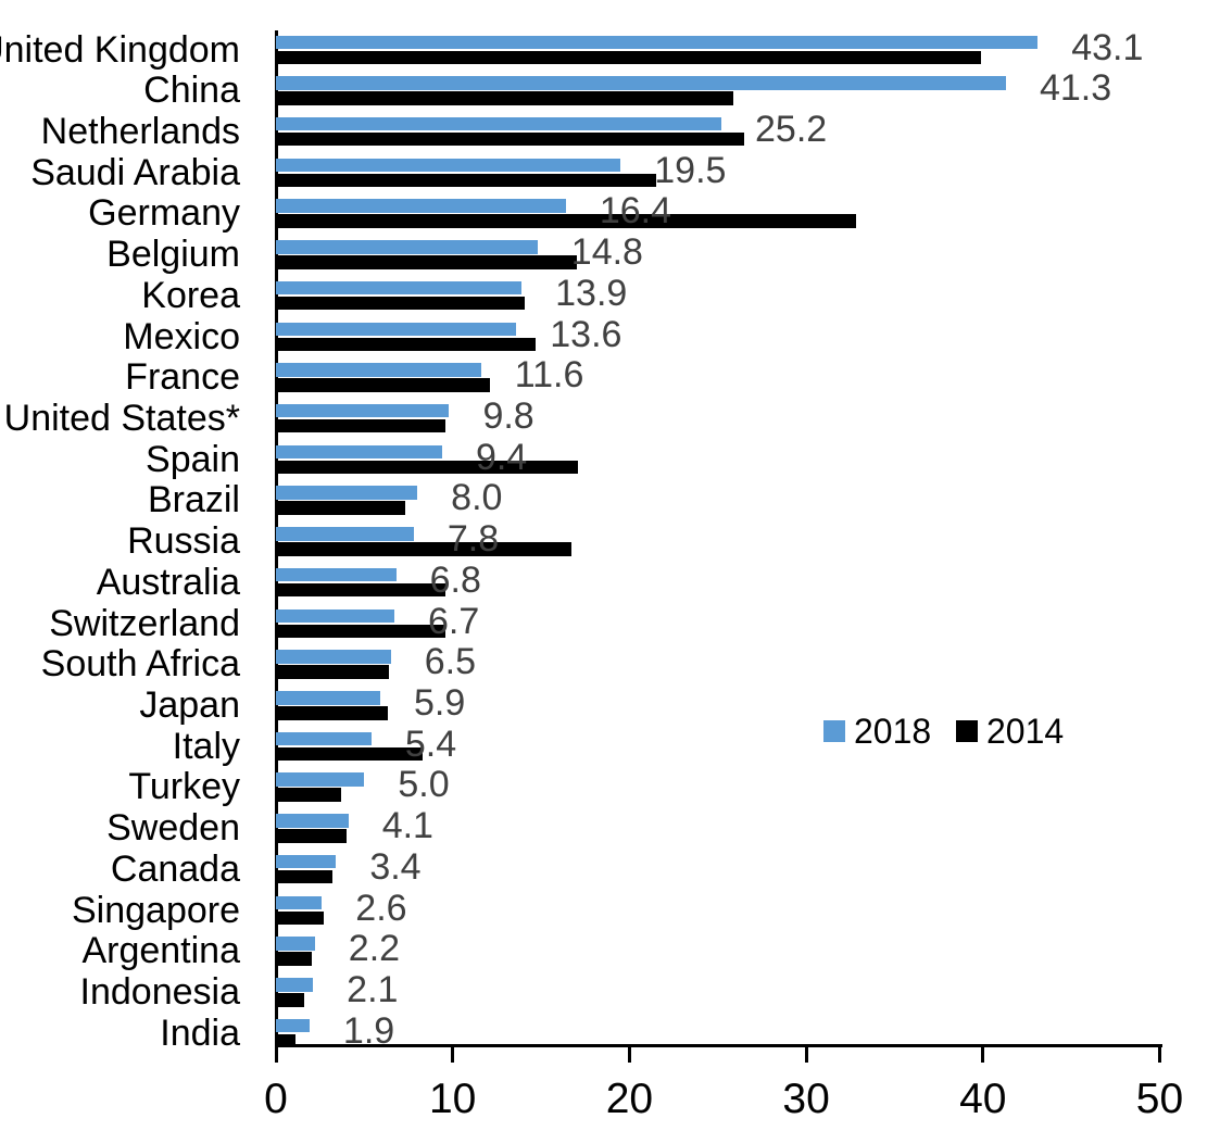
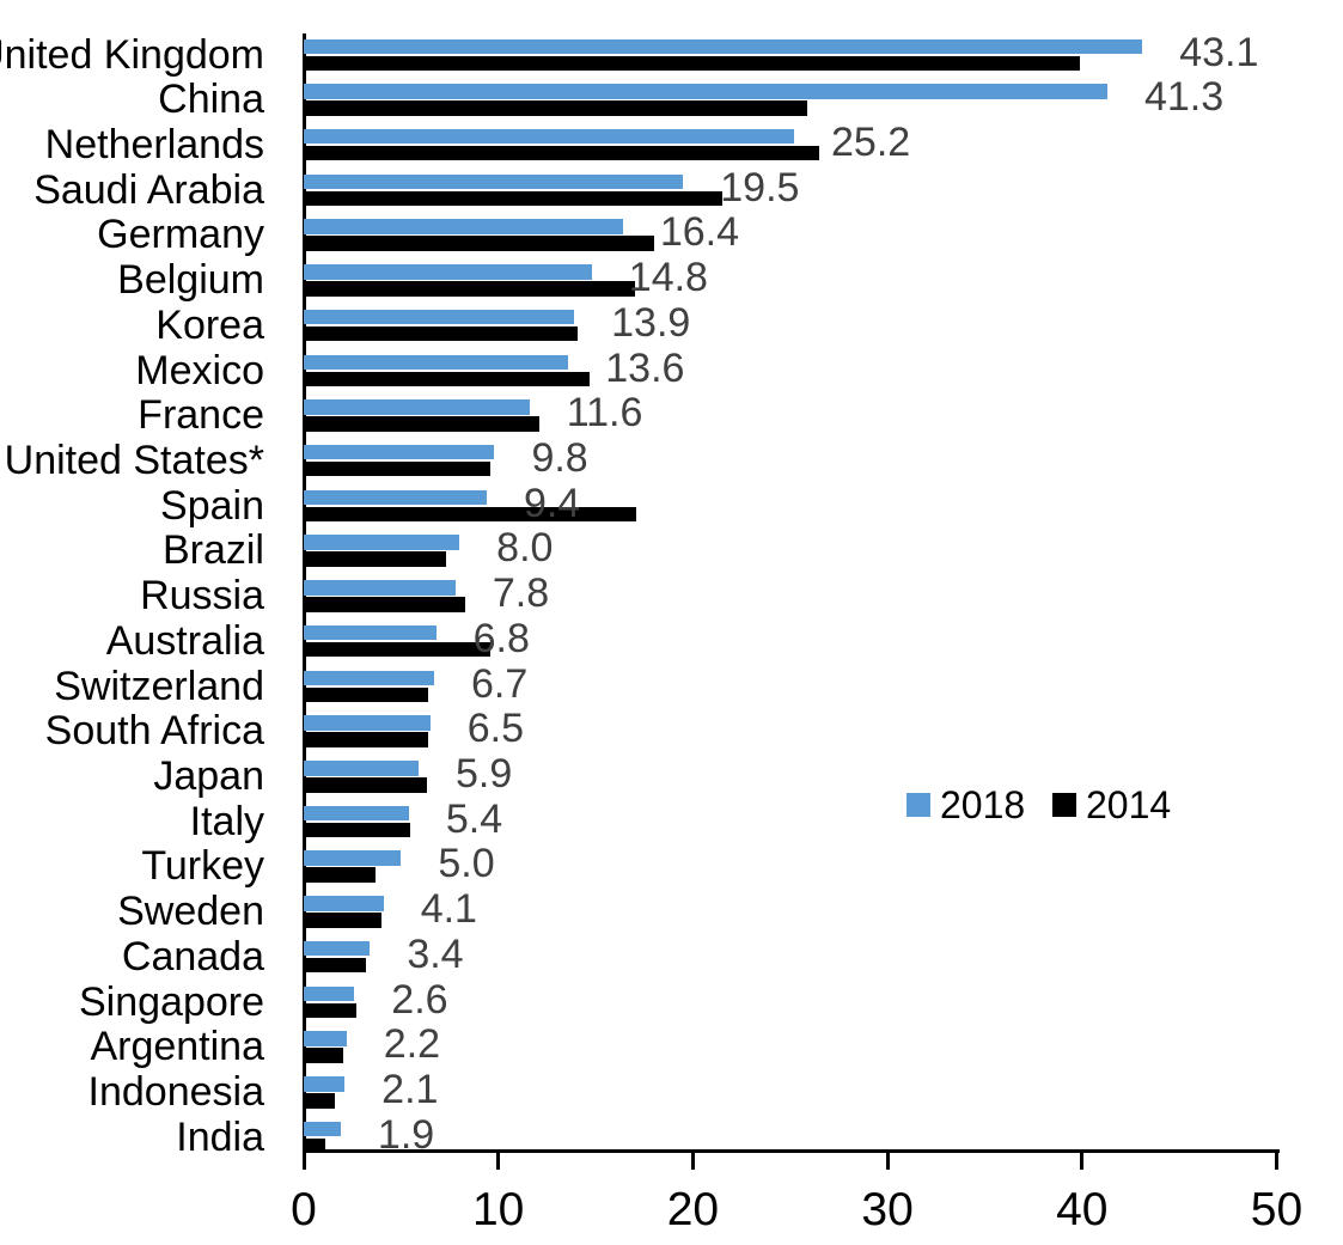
2014/Germany: 32.8 -> 18.0
2014/Russia: 16.7 -> 8.3
2014/Switzerland: 9.6 -> 6.4
2014/Italy: 8.3 -> 5.5
